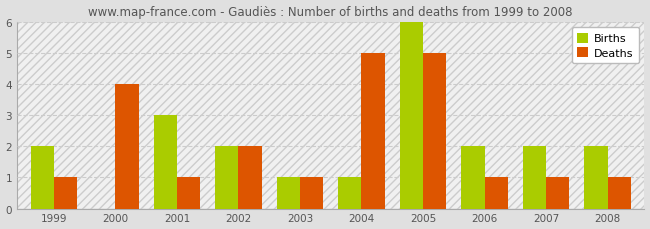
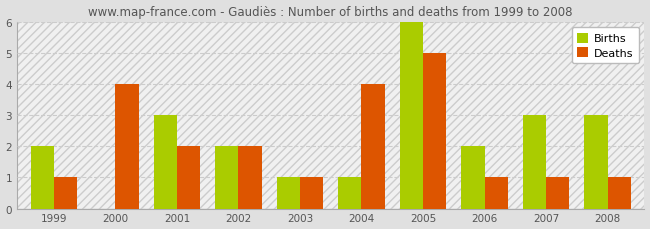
Deaths/2001: 1 -> 2
Deaths/2004: 5 -> 4
Births/2007: 2 -> 3
Births/2008: 2 -> 3
